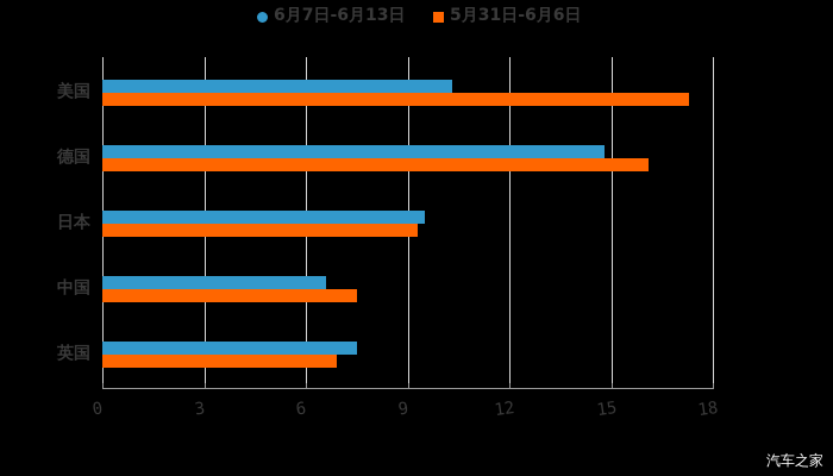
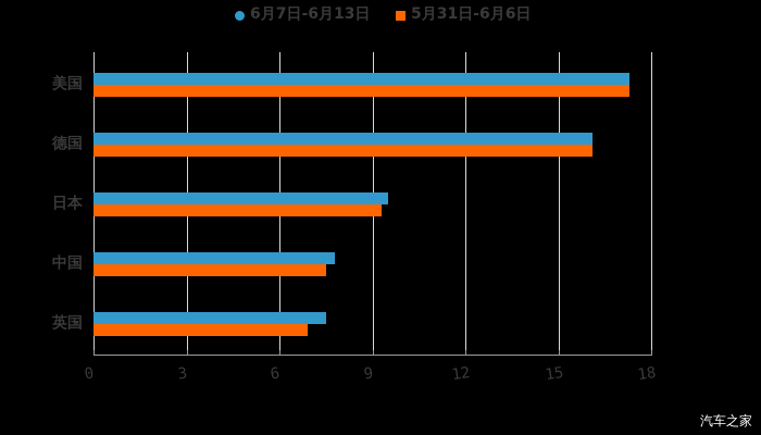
6月7日-6月13日/美国: 10.3 -> 17.3
6月7日-6月13日/德国: 14.8 -> 16.1
6月7日-6月13日/中国: 6.6 -> 7.8
